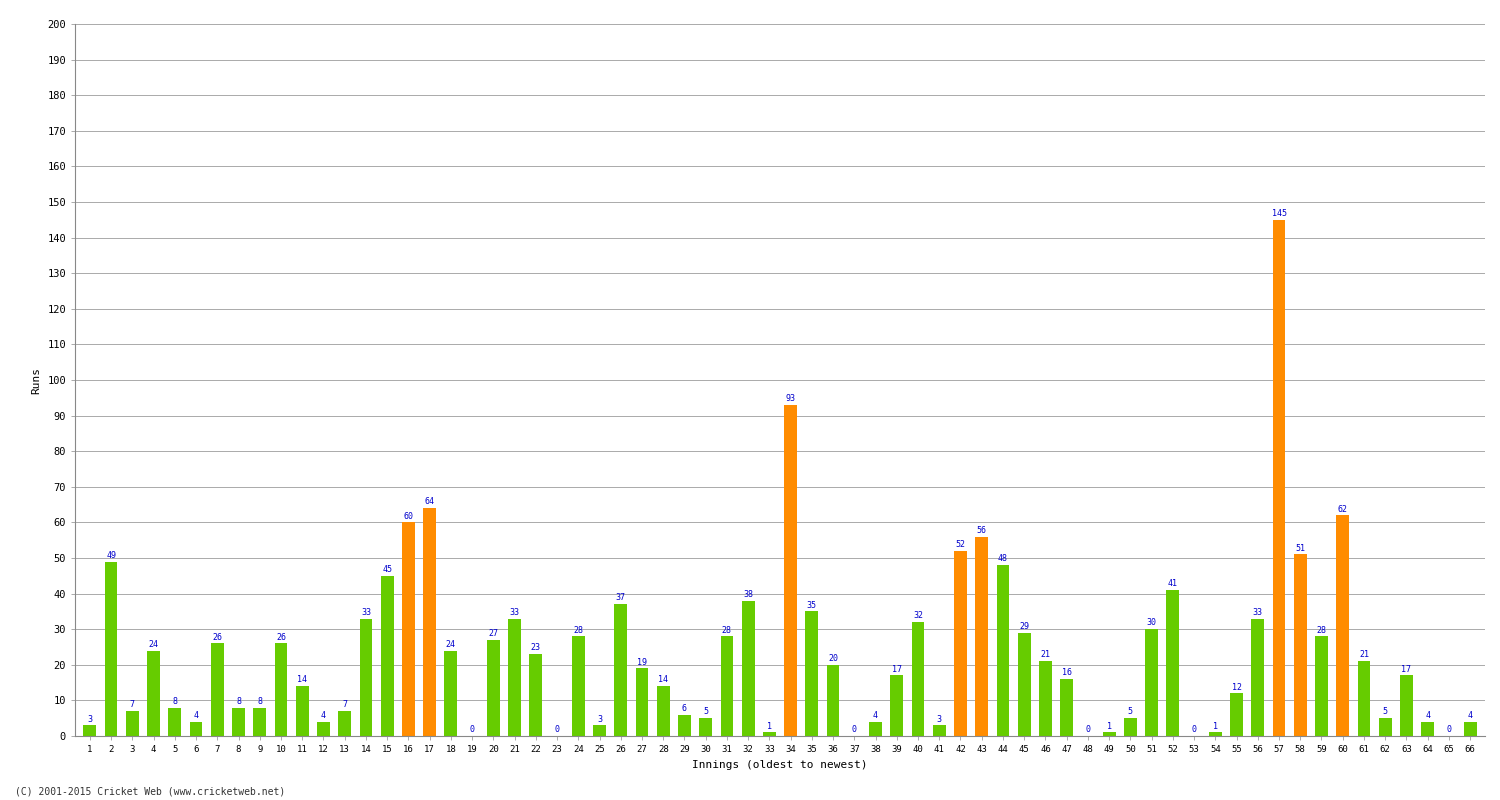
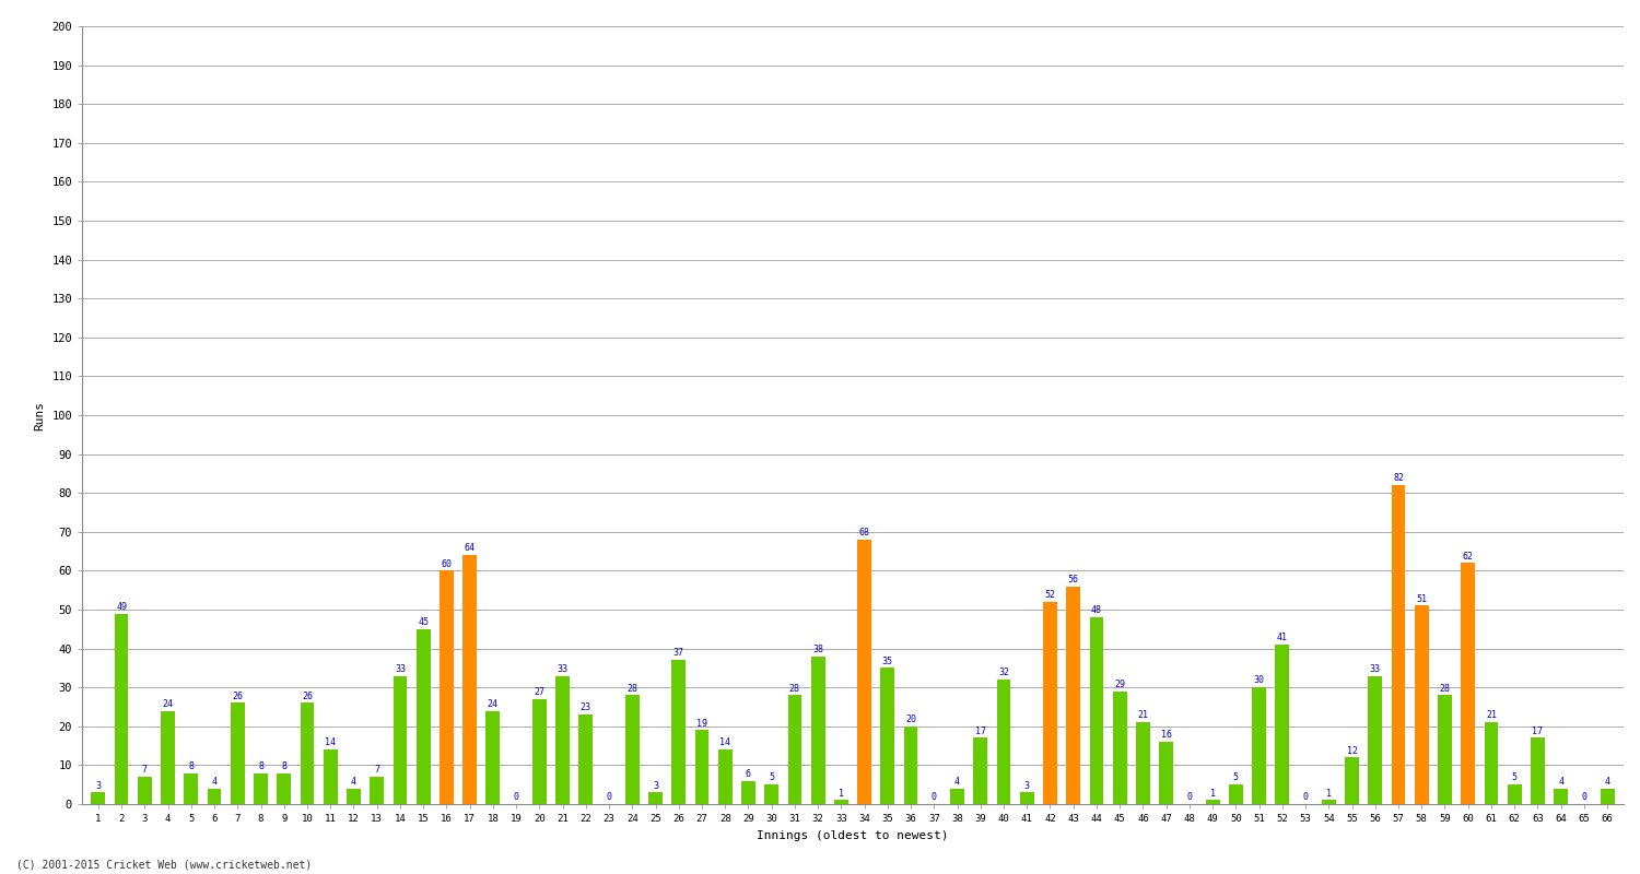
34: 93 -> 68
57: 145 -> 82
